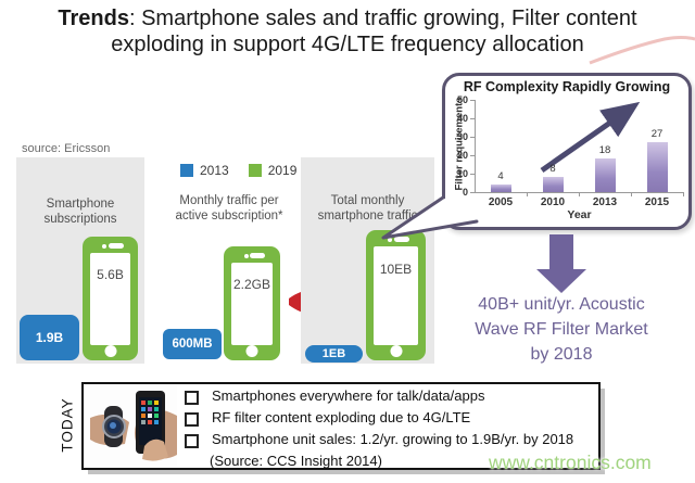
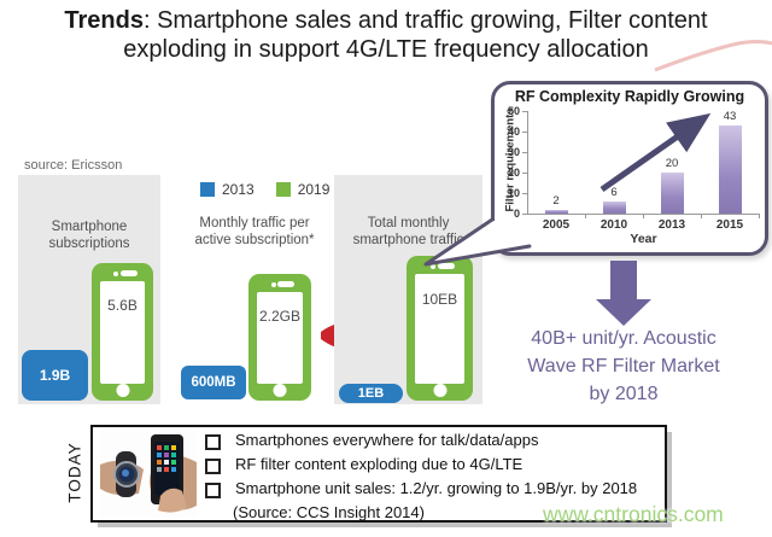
2005: 4 -> 2
2010: 8 -> 6
2013: 18 -> 20
2015: 27 -> 43
